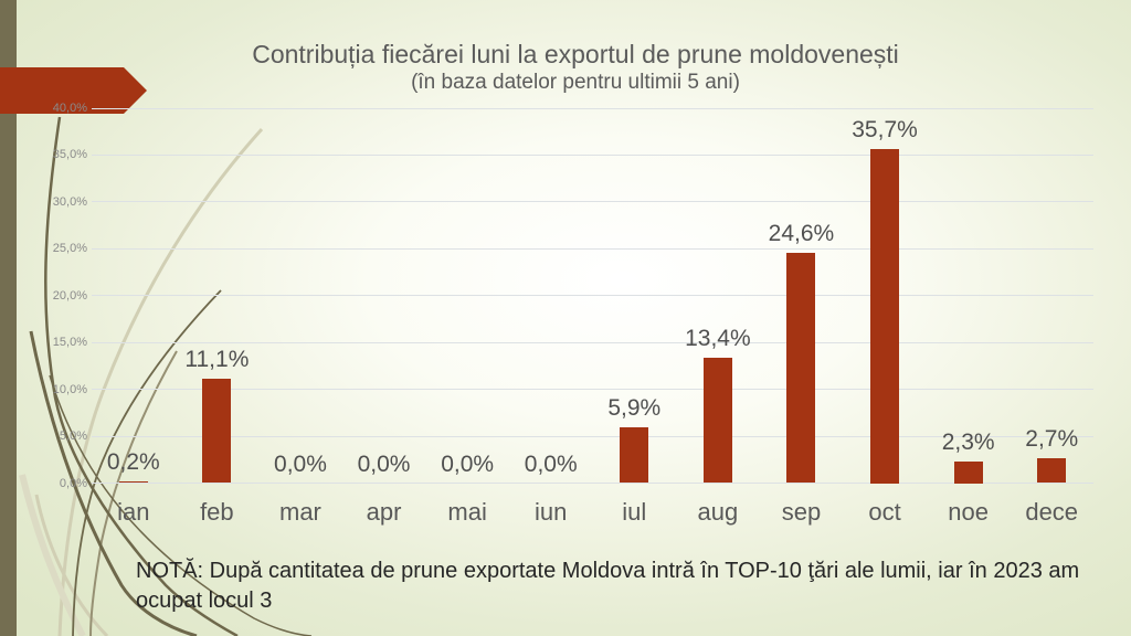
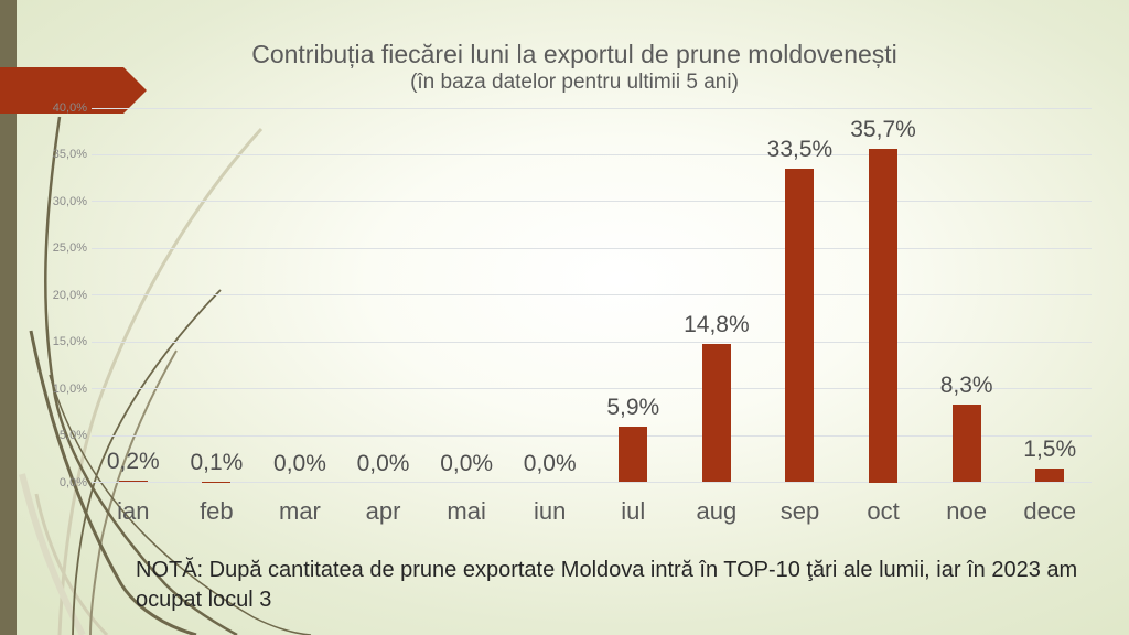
feb: 11,1% -> 0,1%
aug: 13,4% -> 14,8%
sep: 24,6% -> 33,5%
noe: 2,3% -> 8,3%
dece: 2,7% -> 1,5%
